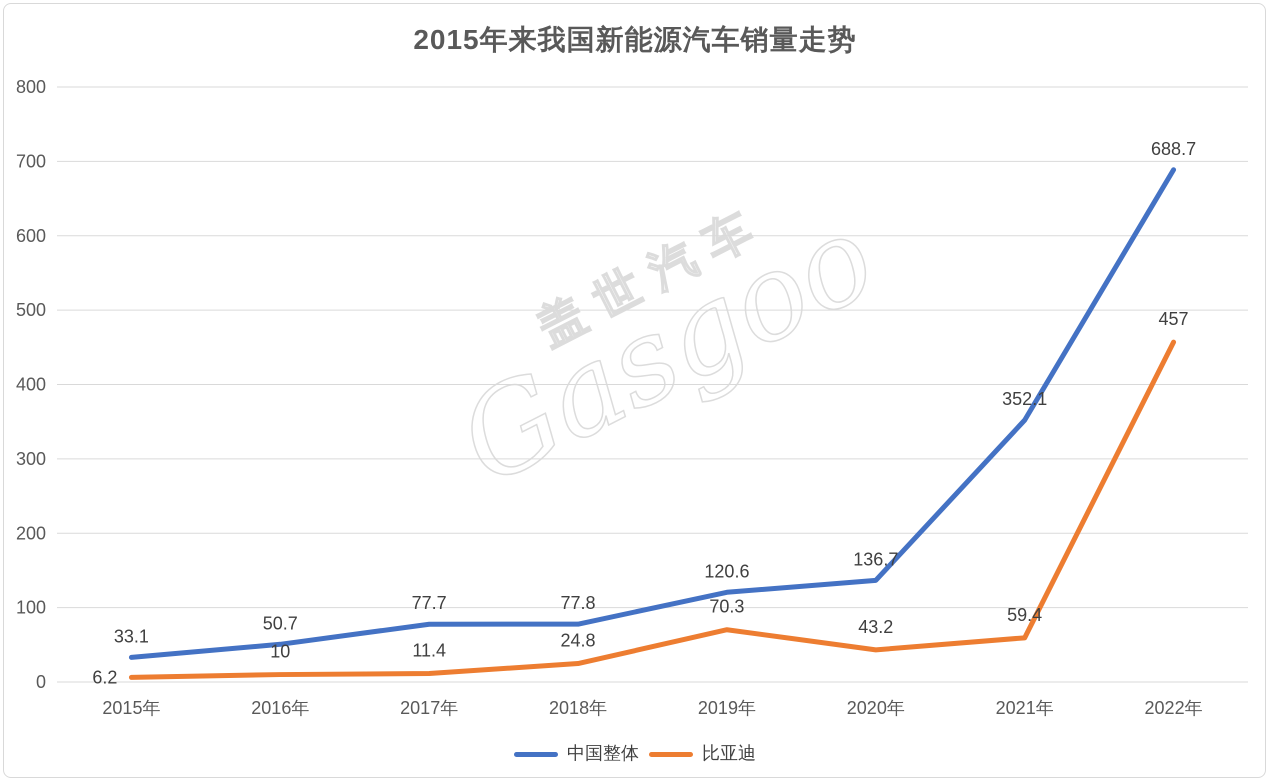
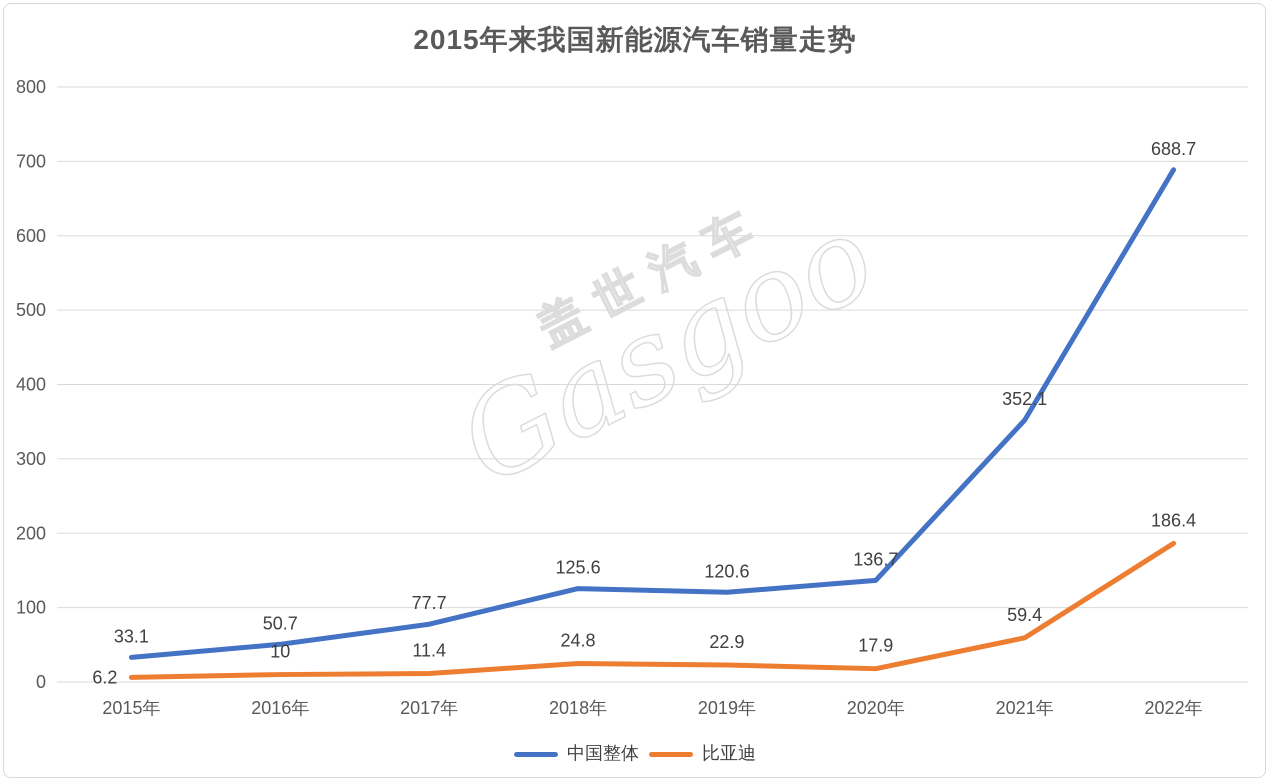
中国整体/2018年: 77.8 -> 125.6
比亚迪/2019年: 70.3 -> 22.9
比亚迪/2020年: 43.2 -> 17.9
比亚迪/2022年: 457 -> 186.4
